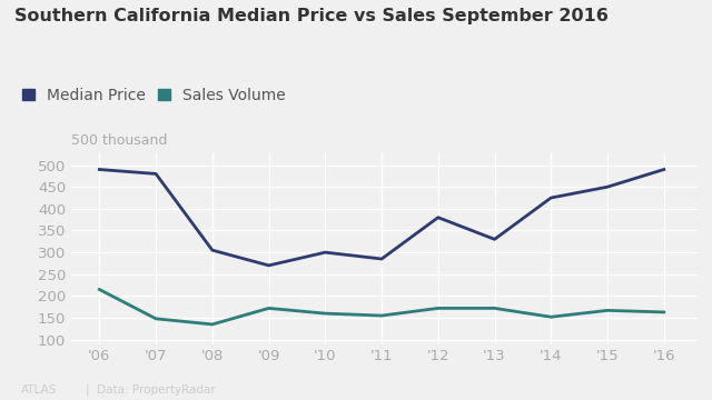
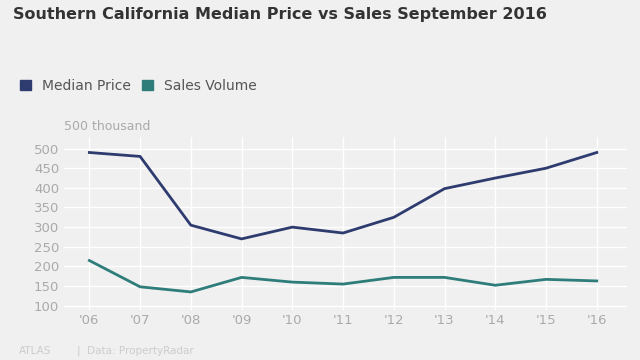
Median Price/'12: 380 -> 325
Median Price/'13: 330 -> 398
